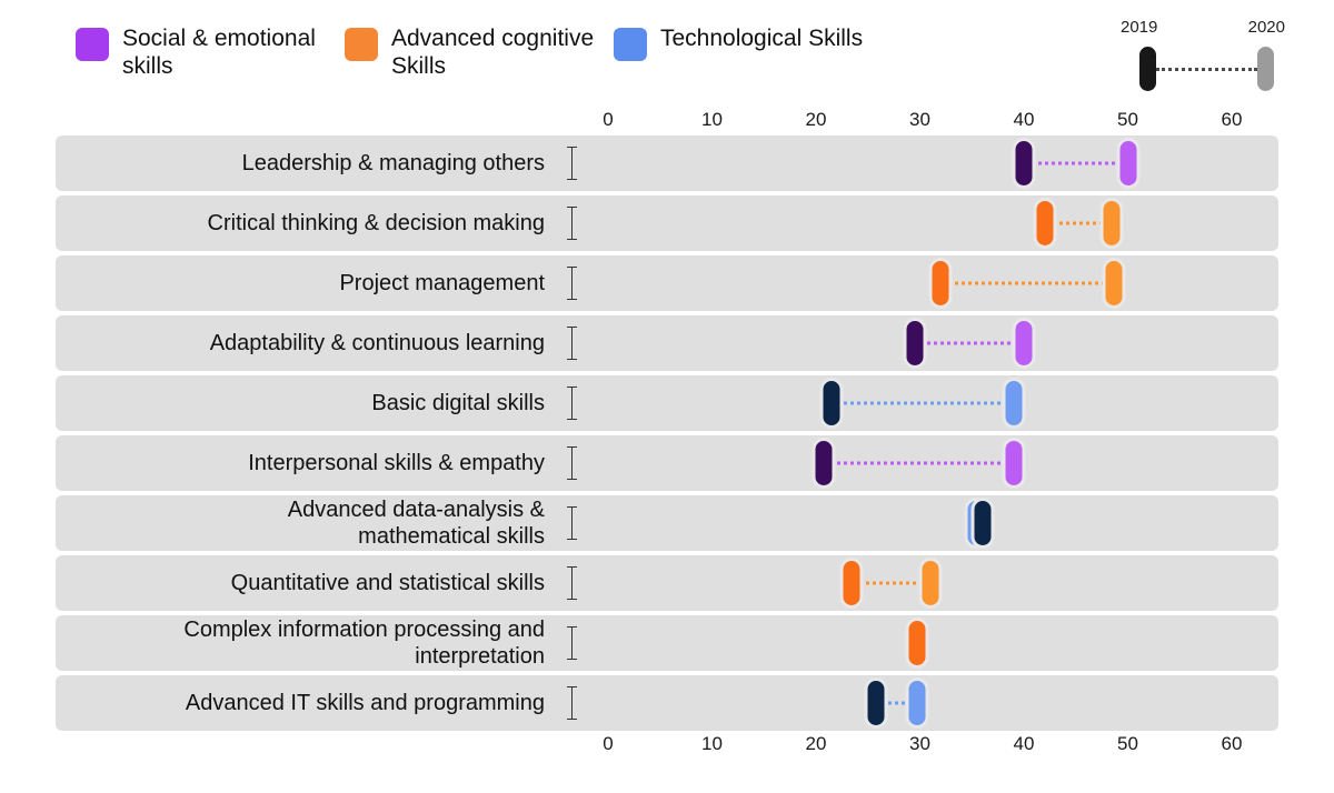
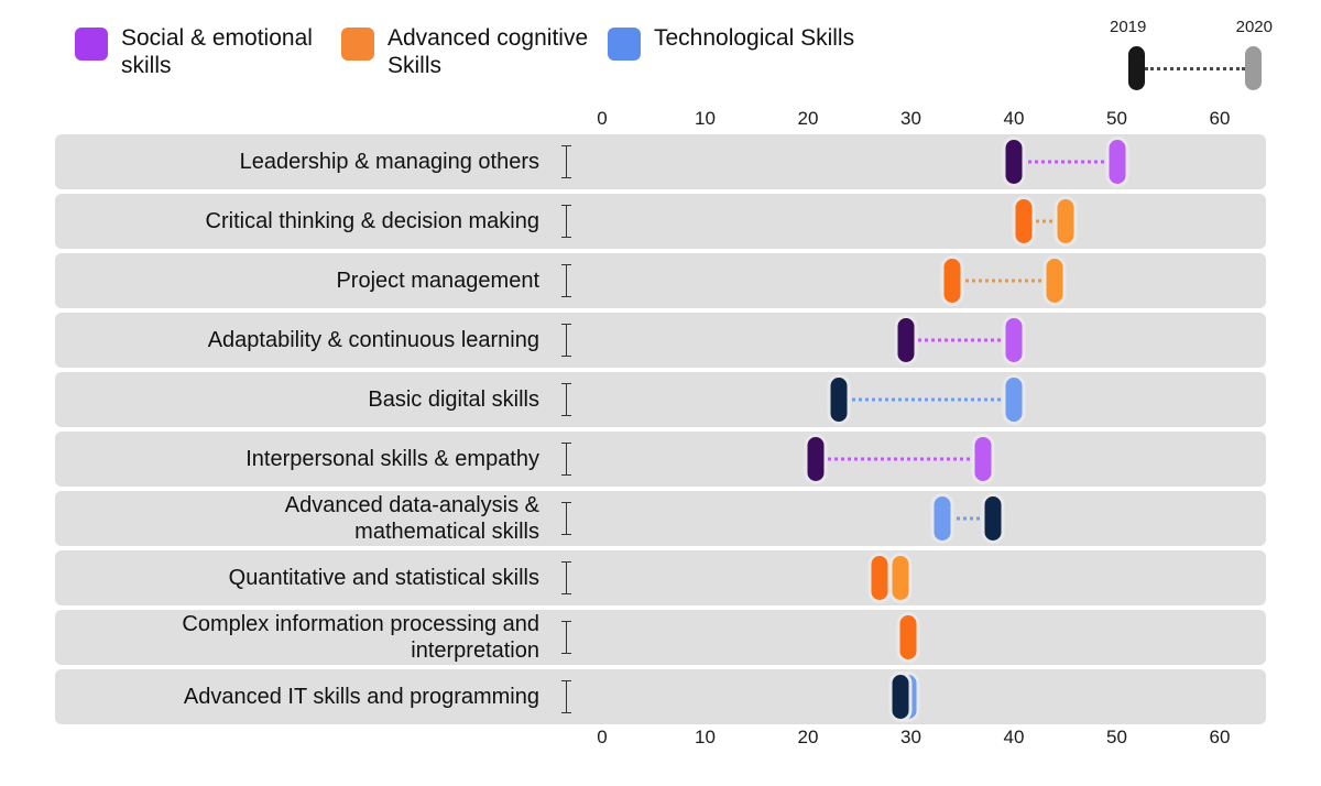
2019/Critical thinking & decision making: 42 -> 41
2020/Critical thinking & decision making: 48 -> 45
2019/Project management: 32 -> 34
2020/Project management: 49 -> 44
2019/Basic digital skills: 22 -> 23
2020/Basic digital skills: 39 -> 40
2020/Interpersonal skills & empathy: 39 -> 37
2019/Advanced data-analysis & mathematical skills: 36 -> 38
2020/Advanced data-analysis & mathematical skills: 35 -> 33
2019/Quantitative and statistical skills: 23 -> 27
2020/Quantitative and statistical skills: 31 -> 29
2019/Advanced IT skills and programming: 26 -> 29
